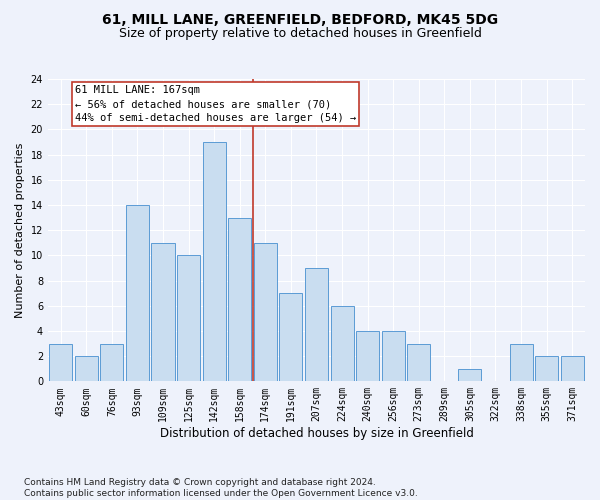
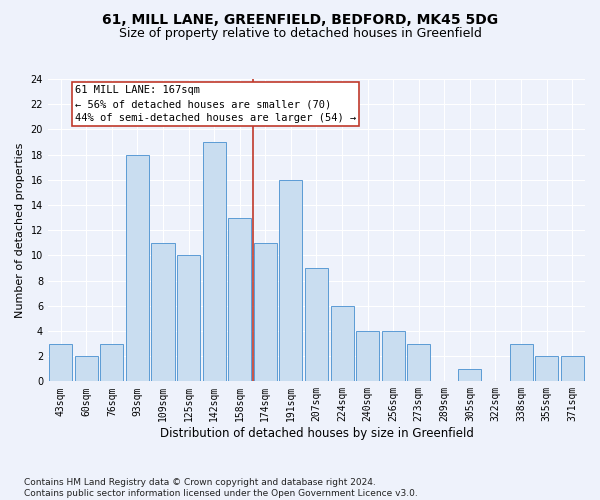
93sqm: 14 -> 18
191sqm: 7 -> 16
